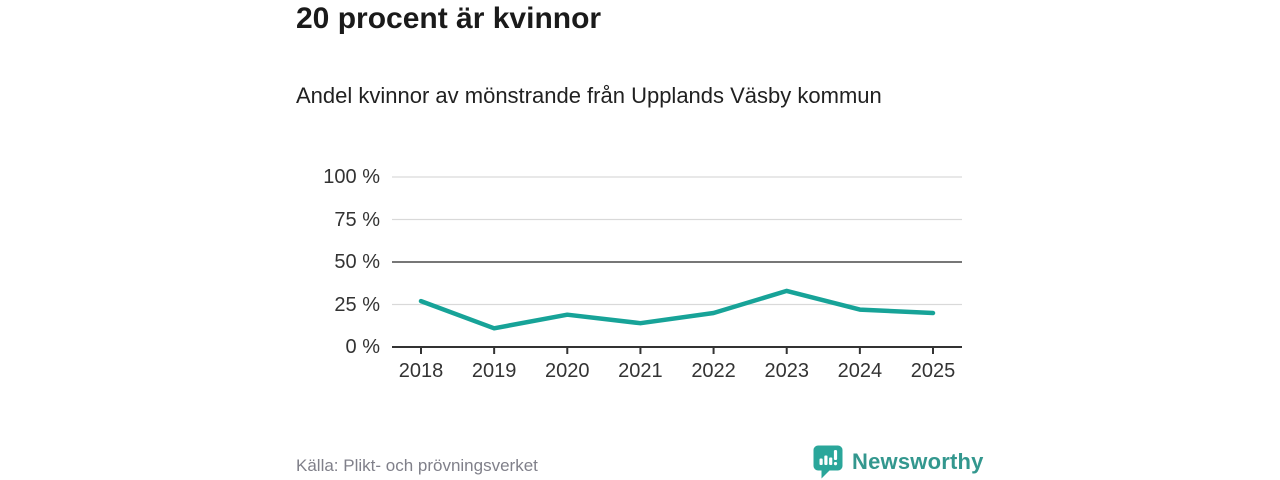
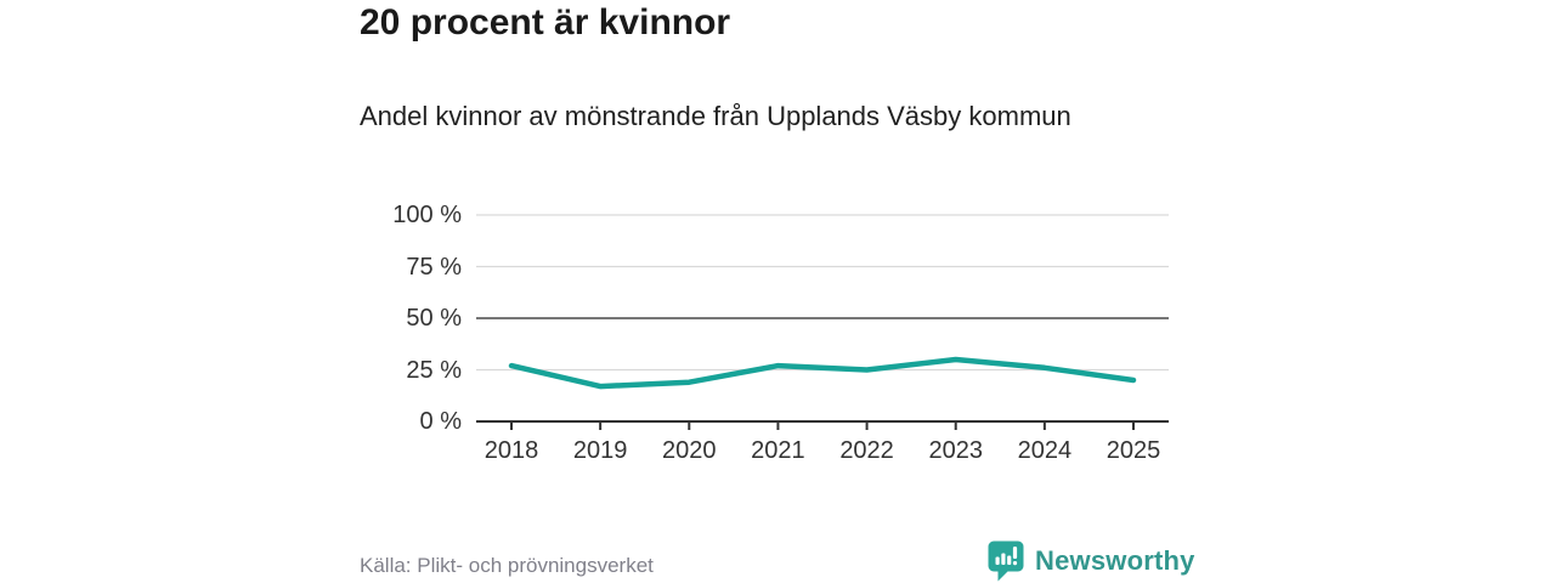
2019: 11% -> 17%
2021: 14% -> 27%
2022: 20% -> 25%
2023: 33% -> 30%
2024: 22% -> 26%
